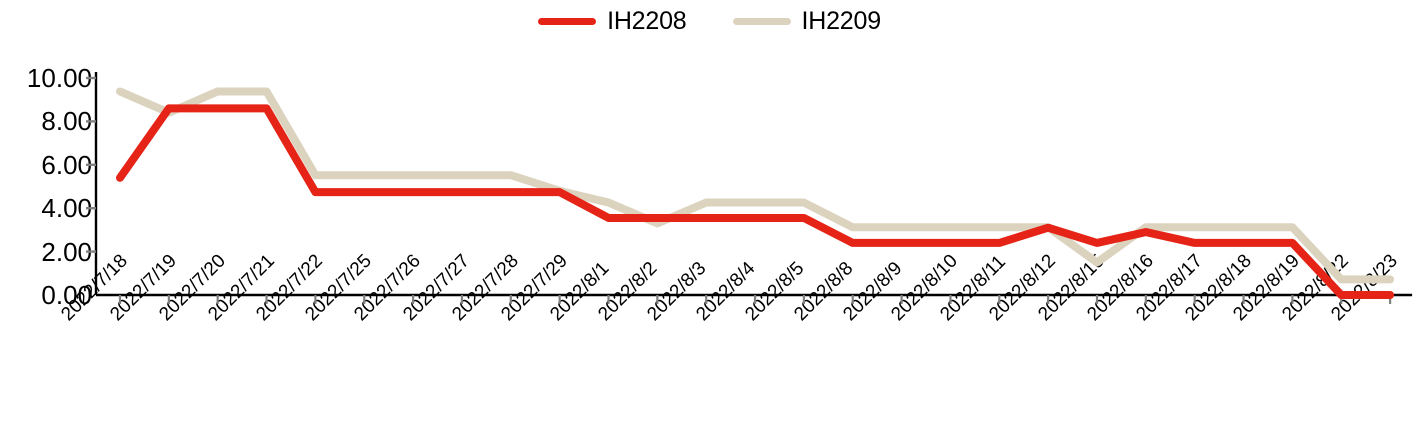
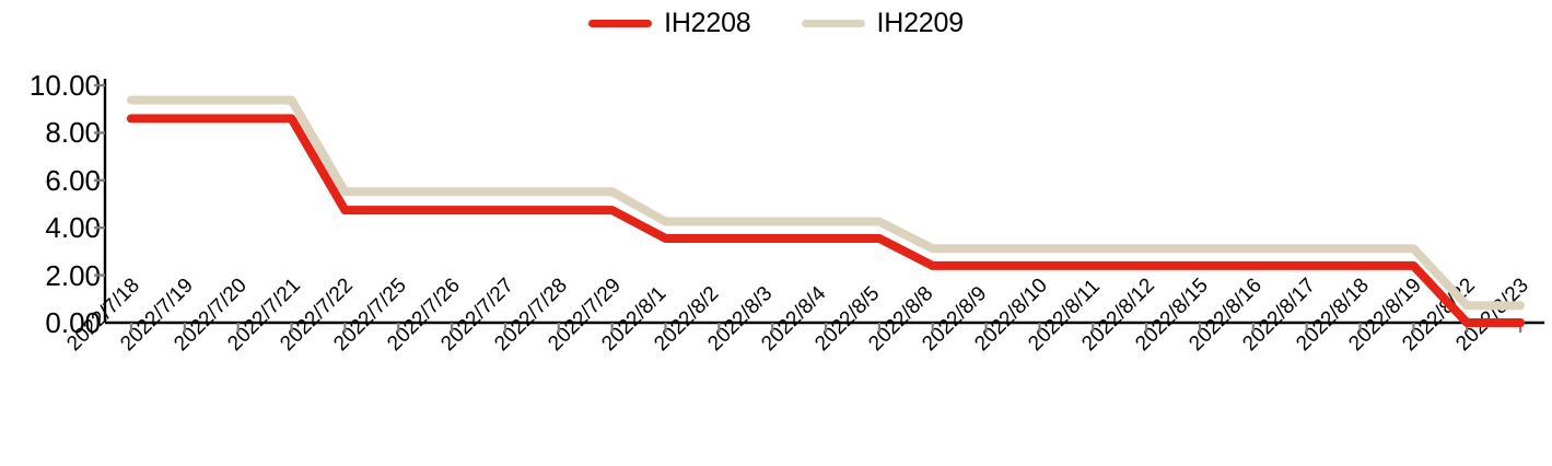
IH2208/2022/7/18: 5.4 -> 8.6
IH2209/2022/7/19: 8.4 -> 9.4
IH2209/2022/7/29: 4.8 -> 5.5
IH2209/2022/8/2: 3.3 -> 4.3
IH2208/2022/8/12: 3.1 -> 2.4
IH2209/2022/8/15: 1.5 -> 3.1
IH2208/2022/8/16: 2.9 -> 2.4
